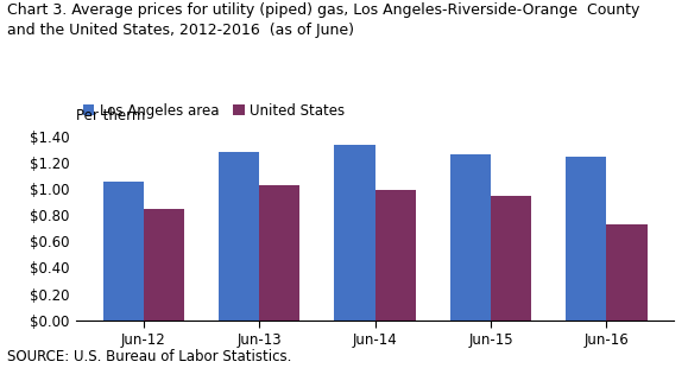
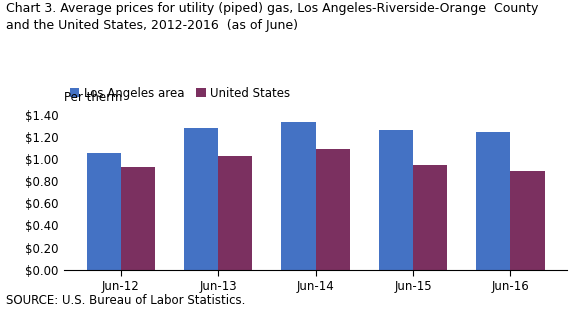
United States/Jun-12: $0.85 -> $0.93
United States/Jun-14: $0.99 -> $1.09
United States/Jun-16: $0.73 -> $0.89
